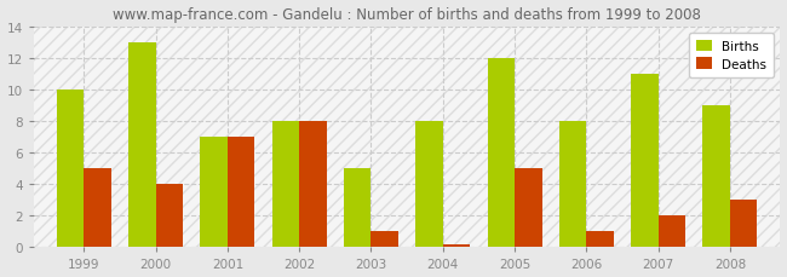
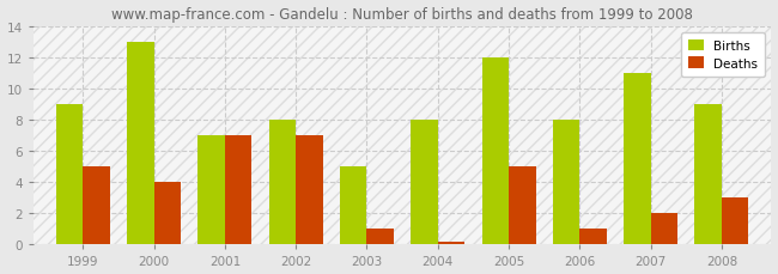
Births/1999: 10 -> 9
Deaths/2002: 8.0 -> 7.0
